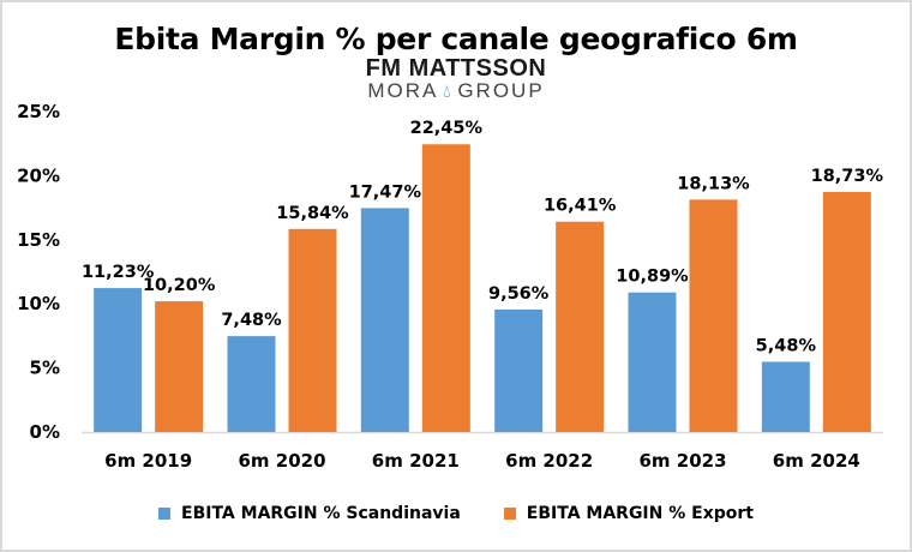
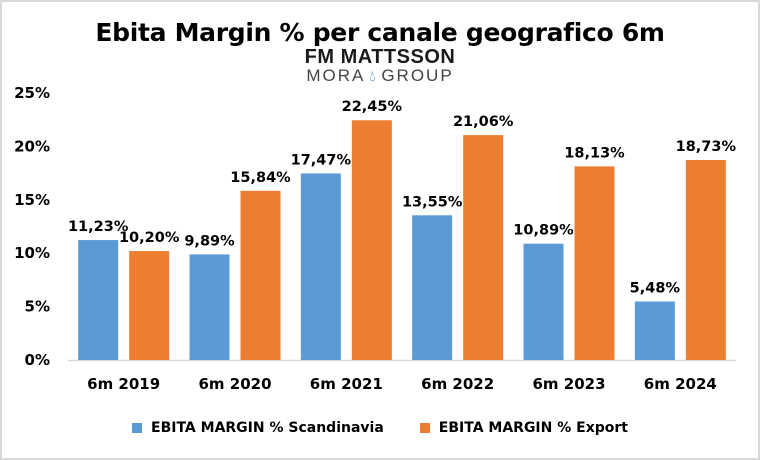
EBITA MARGIN % Scandinavia/6m 2020: 7,48% -> 9,89%
EBITA MARGIN % Scandinavia/6m 2022: 9,56% -> 13,55%
EBITA MARGIN % Export/6m 2022: 16,41% -> 21,06%
